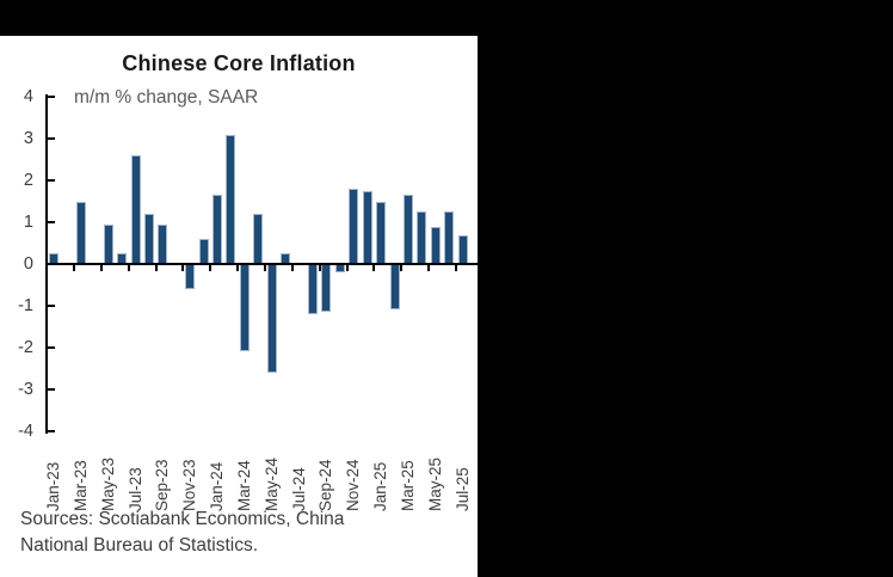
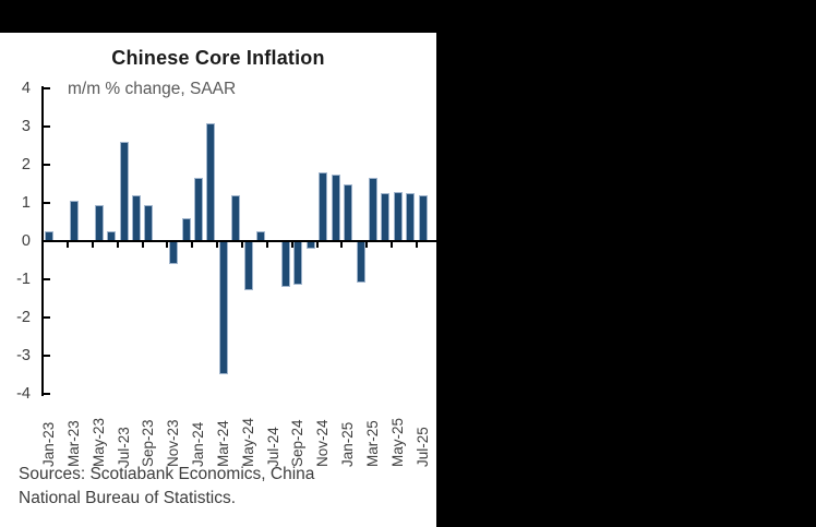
Mar-23: 1.5 -> 1.1
Mar-24: -2.1 -> -3.5
May-24: -2.6 -> -1.3
May-25: 0.9 -> 1.3
Jul-25: 0.7 -> 1.2
